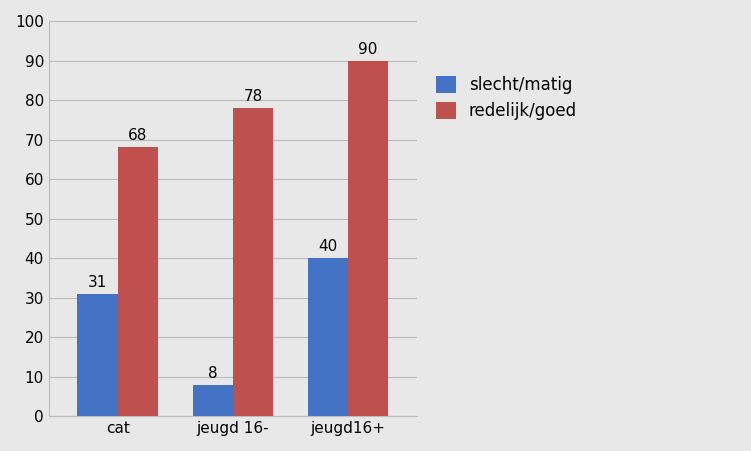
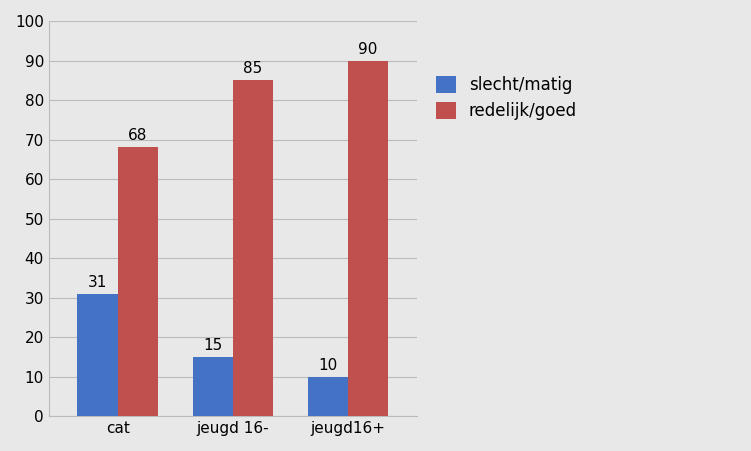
slecht/matig/jeugd 16-: 8 -> 15
redelijk/goed/jeugd 16-: 78 -> 85
slecht/matig/jeugd16+: 40 -> 10
